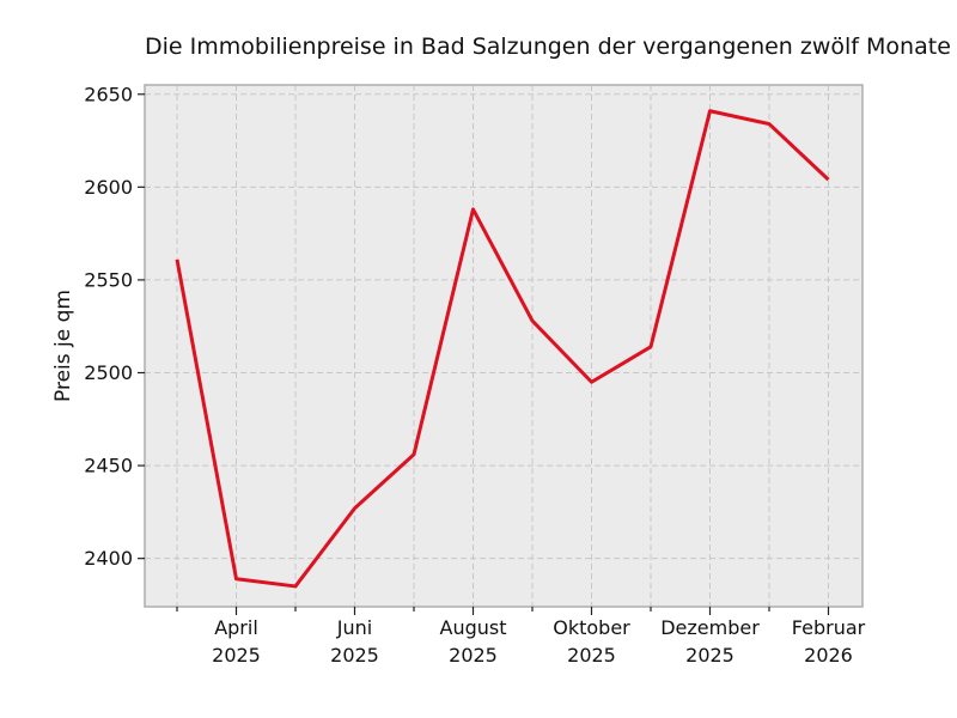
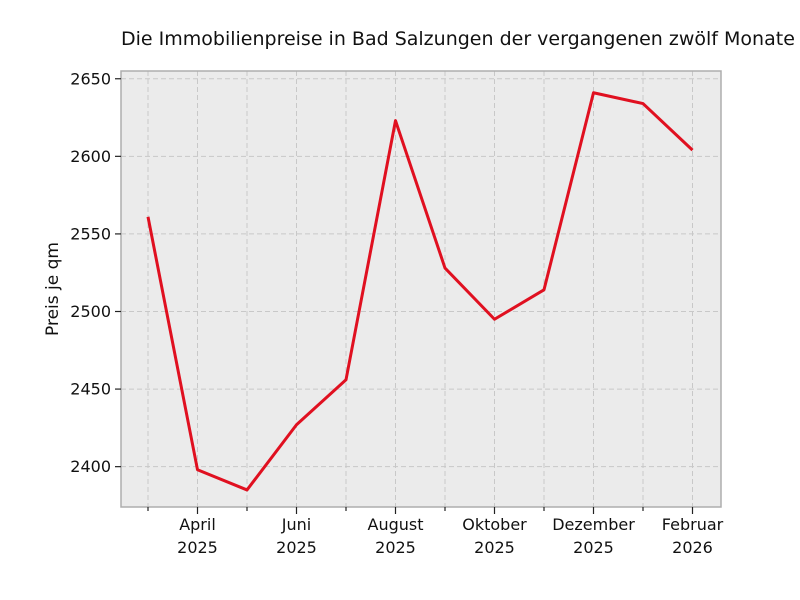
April 2025: 2389 -> 2398
August 2025: 2588 -> 2623
